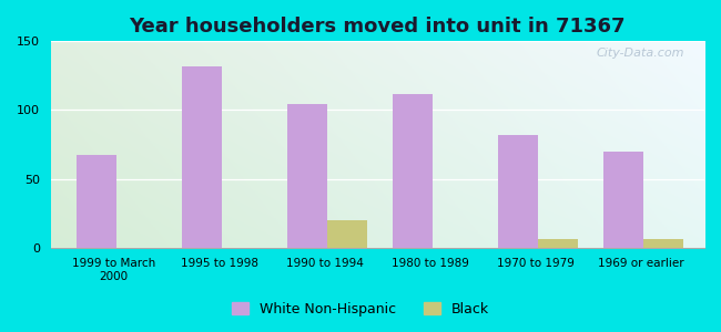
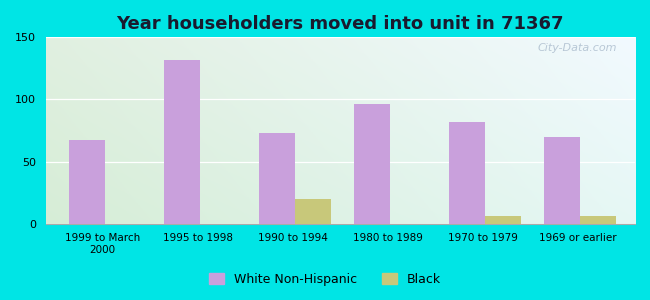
White Non-Hispanic/1990 to 1994: 104 -> 73
White Non-Hispanic/1980 to 1989: 112 -> 96
